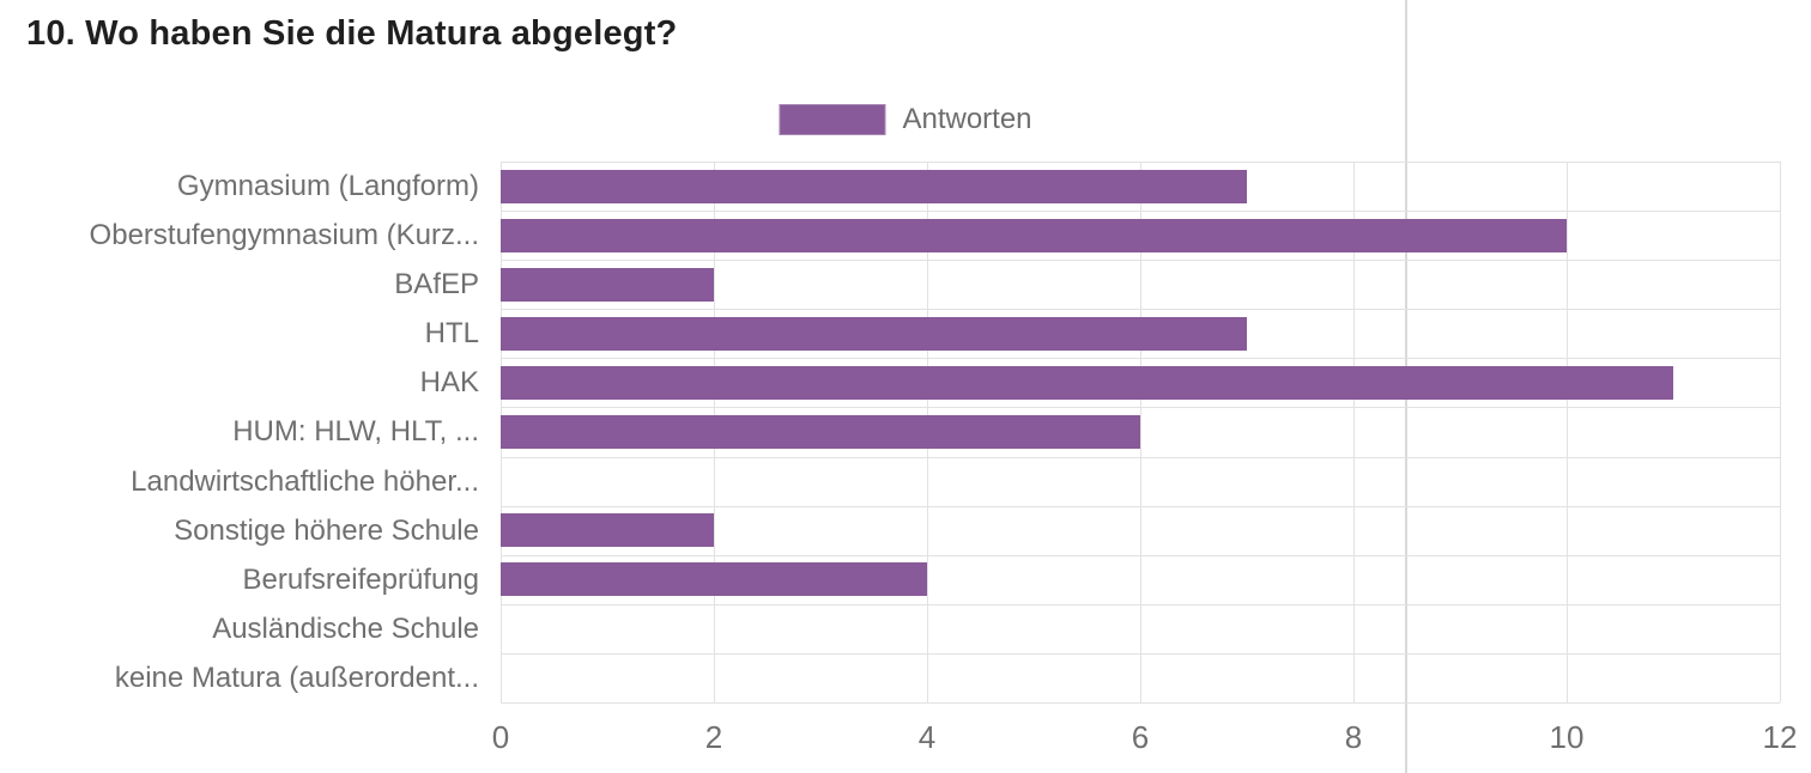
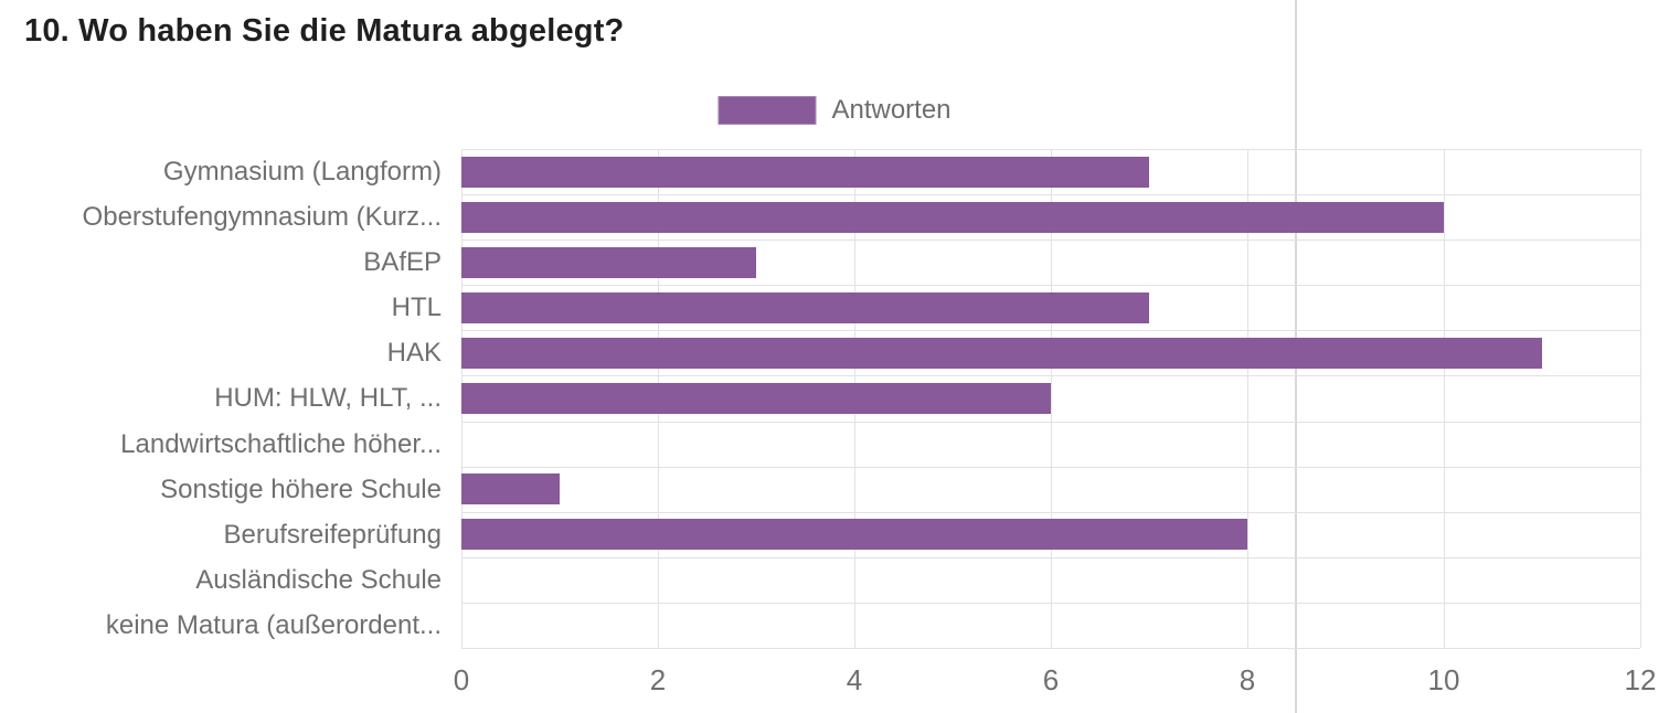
BAfEP: 2 -> 3
Sonstige höhere Schule: 2 -> 1
Berufsreifeprüfung: 4 -> 8
